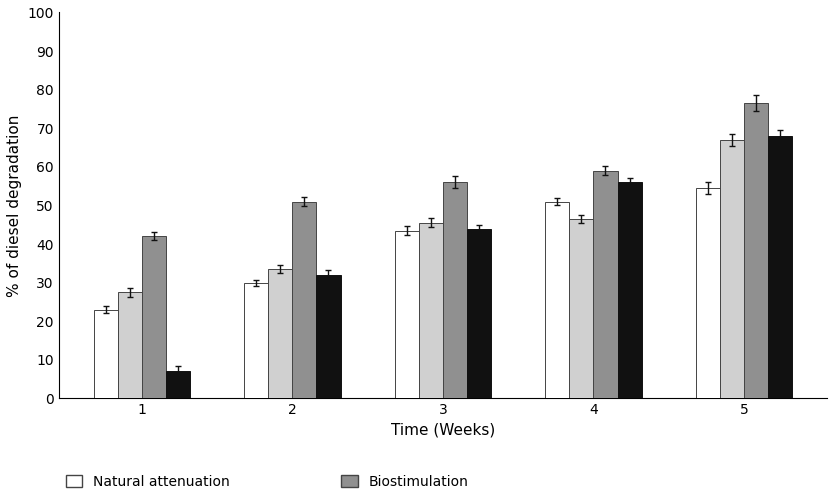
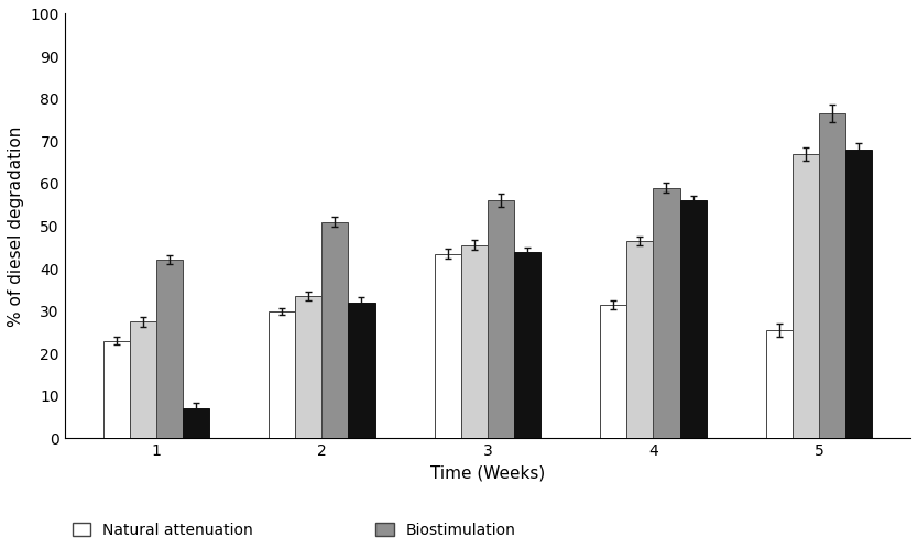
Natural attenuation/4: 51.0 -> 31.5
Natural attenuation/5: 54.5 -> 25.5
